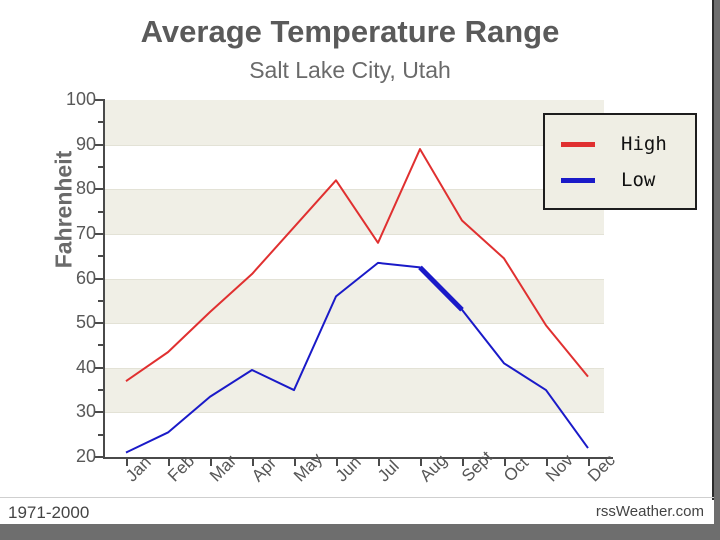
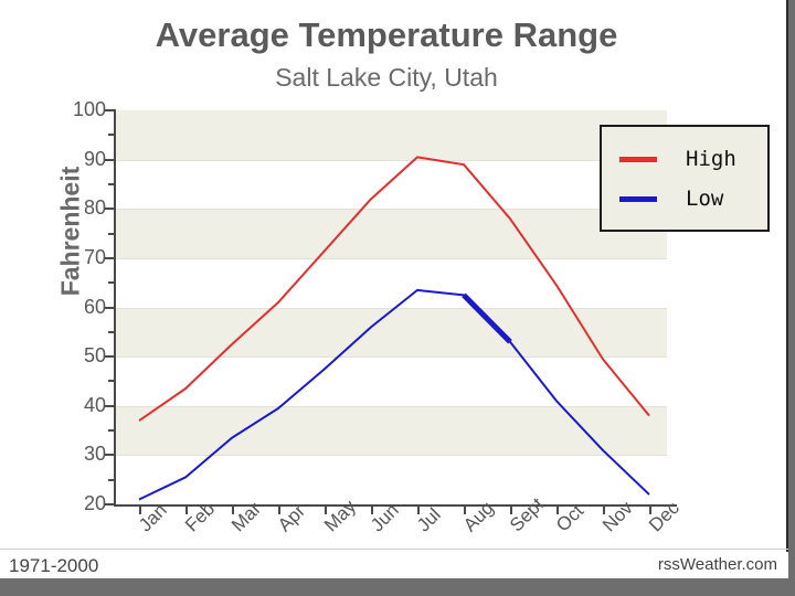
Low/May: 35 -> 48
High/Jul: 68 -> 90
High/Sept: 73 -> 78
Low/Nov: 35 -> 31
